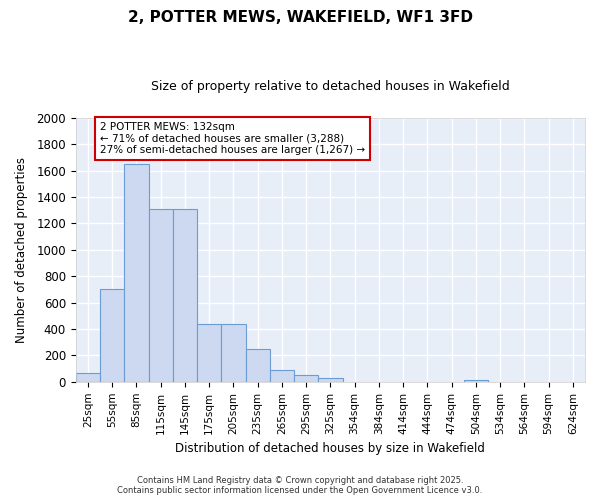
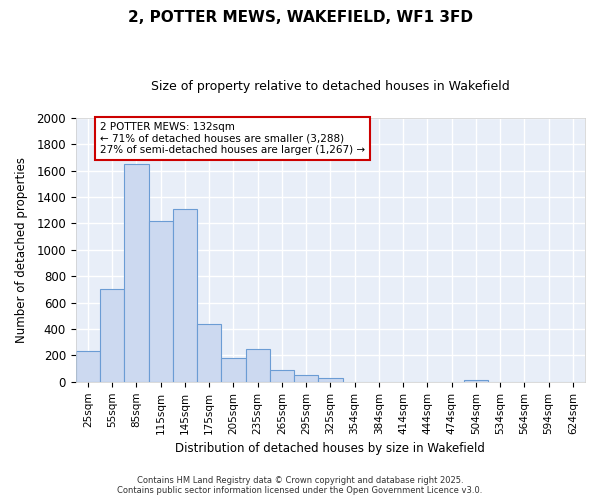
25sqm: 60 -> 230
115sqm: 1310 -> 1220
205sqm: 440 -> 180
